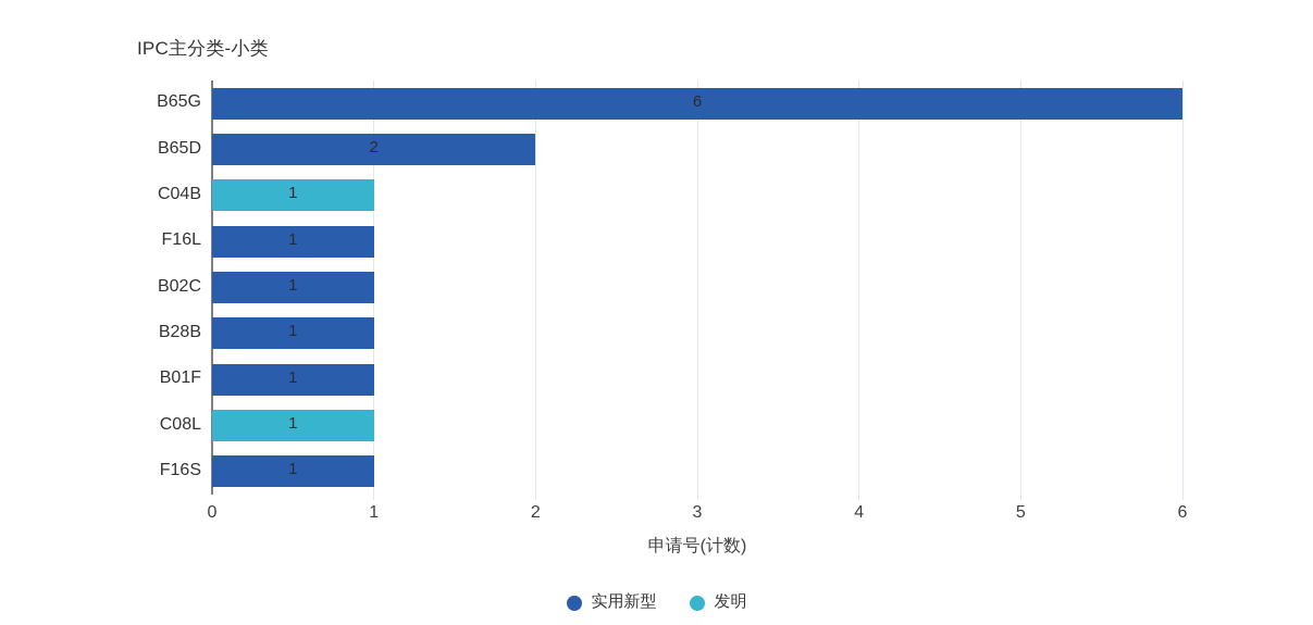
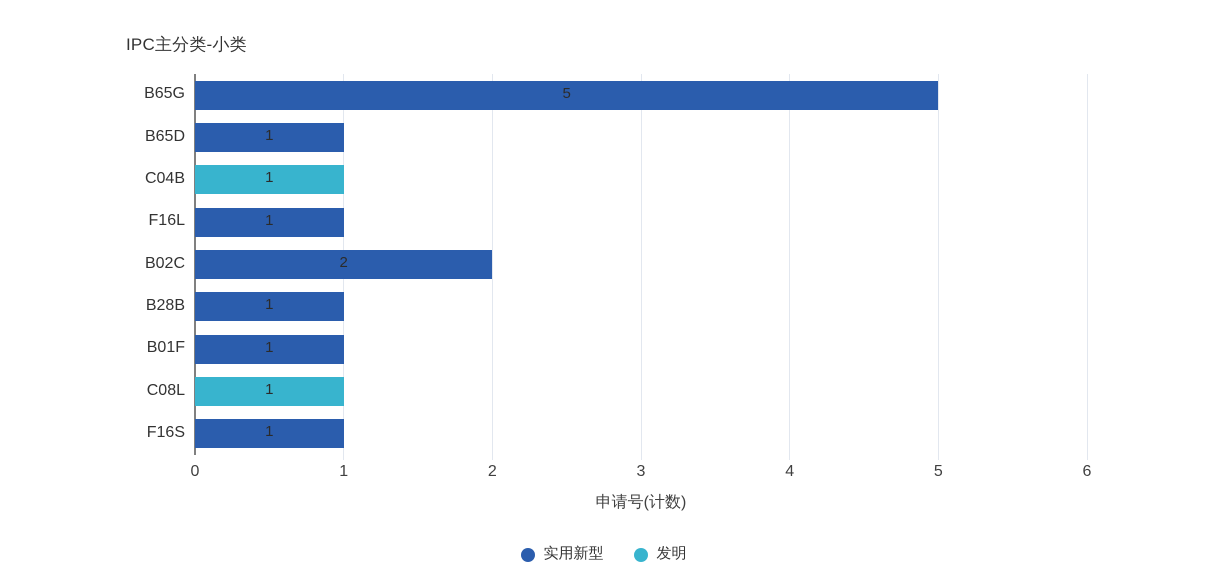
B65G: 6 -> 5
B65D: 2 -> 1
B02C: 1 -> 2
